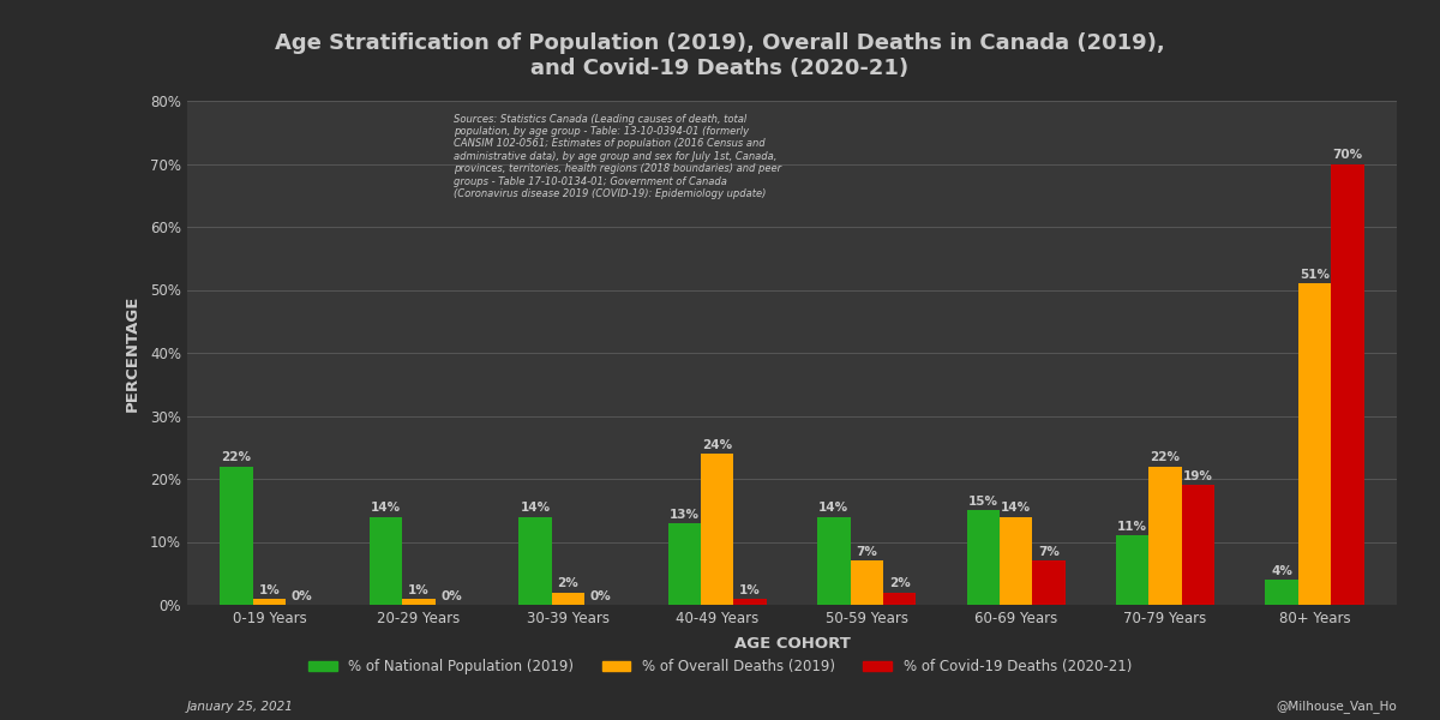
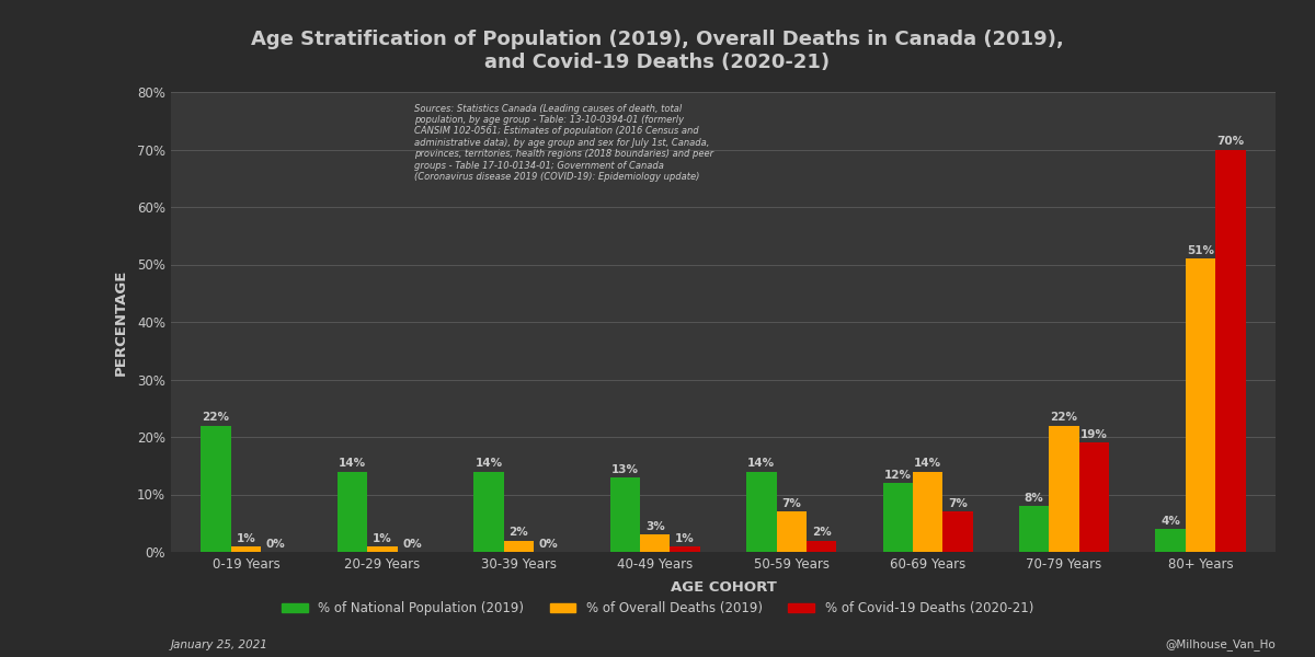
% of Overall Deaths (2019)/40-49 Years: 24% -> 3%
% of National Population (2019)/60-69 Years: 15% -> 12%
% of National Population (2019)/70-79 Years: 11% -> 8%
